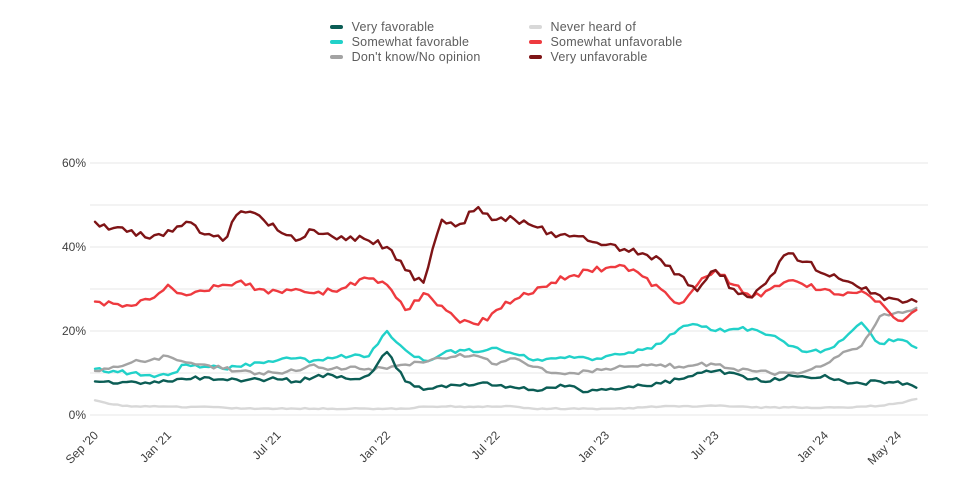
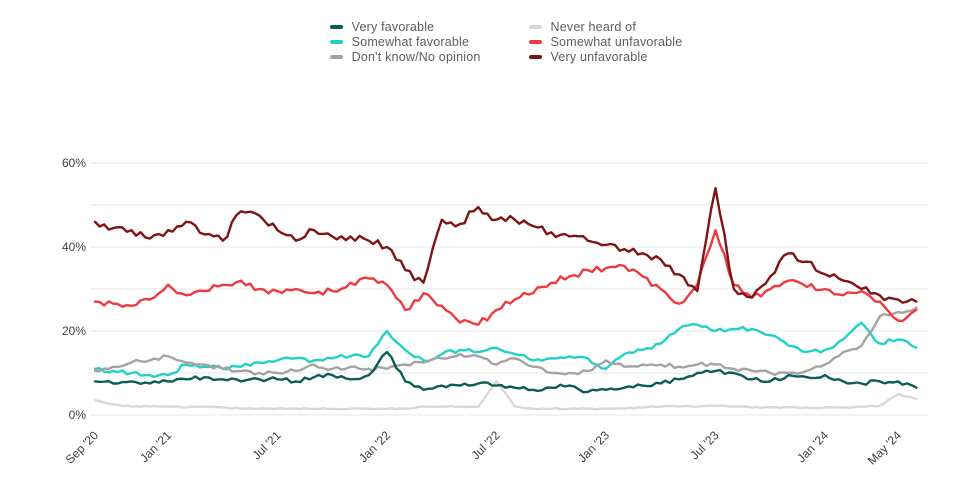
Never heard of/Jul '22: 2% -> 8%
Somewhat favorable/Jan '23: 14% -> 11%
Don't know/No opinion/Jan '23: 11% -> 13%
Somewhat unfavorable/Jul '23: 34% -> 44%
Very unfavorable/Jul '23: 34% -> 54%
Never heard of/May '24: 3% -> 5%
